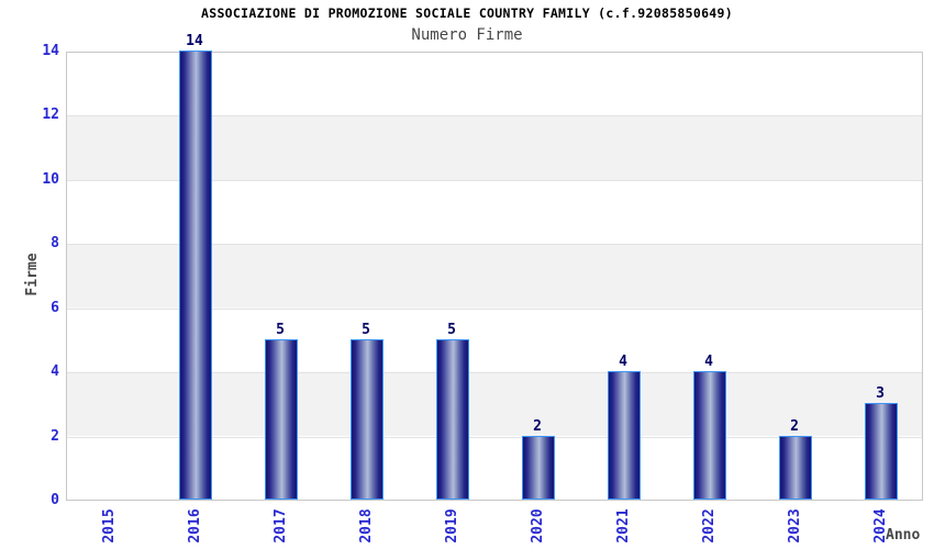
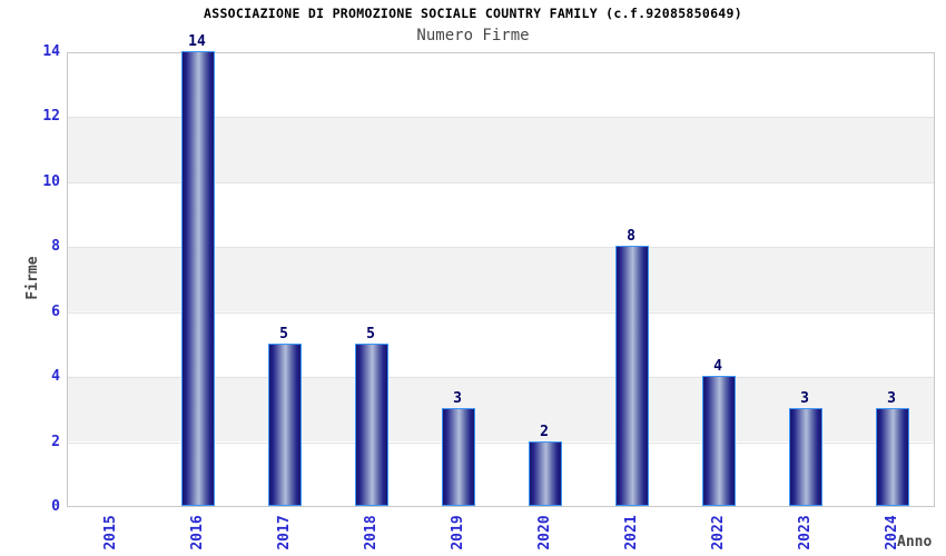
2019: 5 -> 3
2021: 4 -> 8
2023: 2 -> 3
